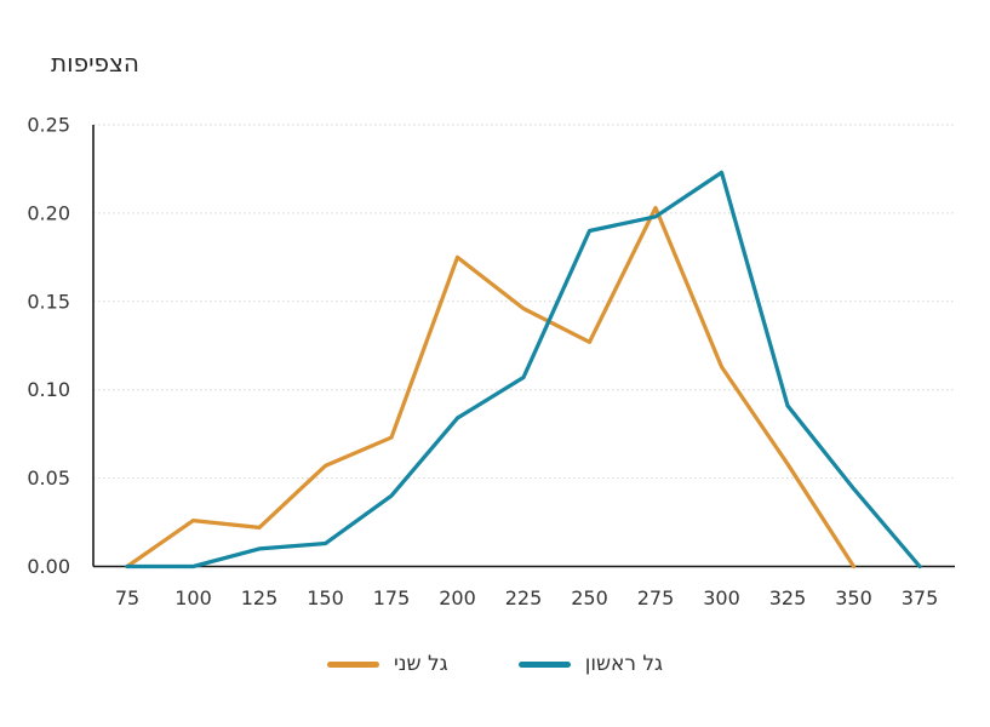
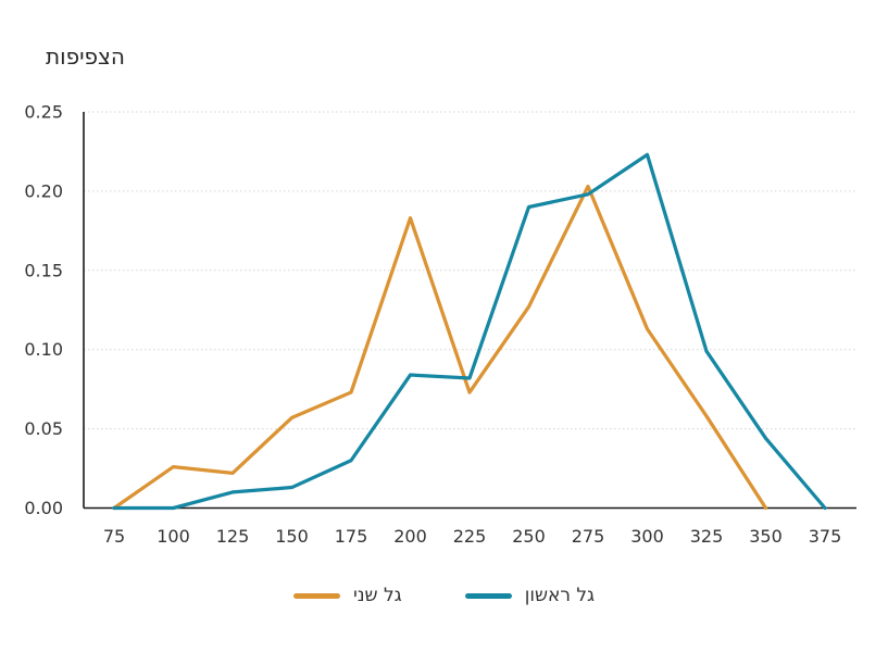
גל ראשון/175: 0.040 -> 0.030
גל שני/200: 0.175 -> 0.183
גל שני/225: 0.146 -> 0.073
גל ראשון/225: 0.107 -> 0.082
גל ראשון/325: 0.091 -> 0.099
